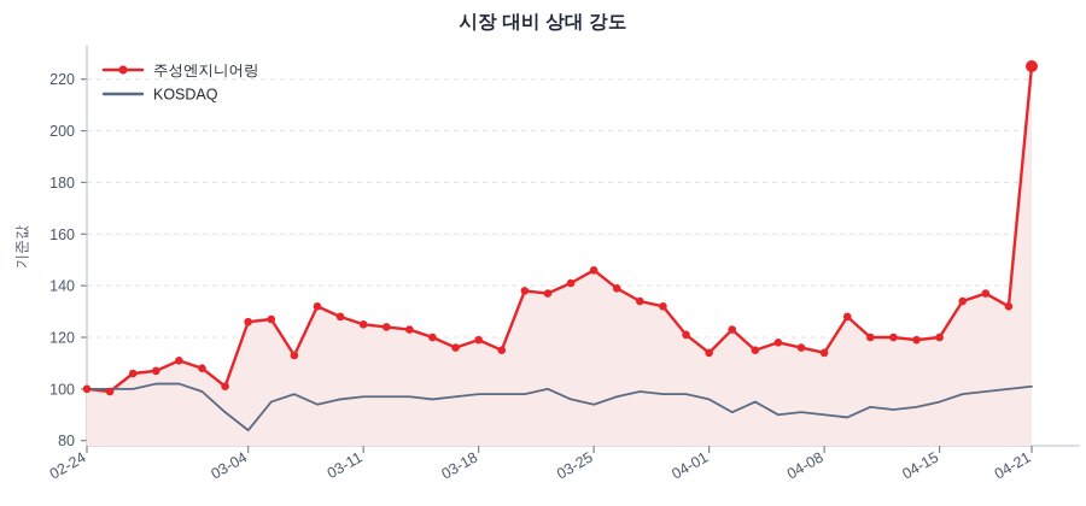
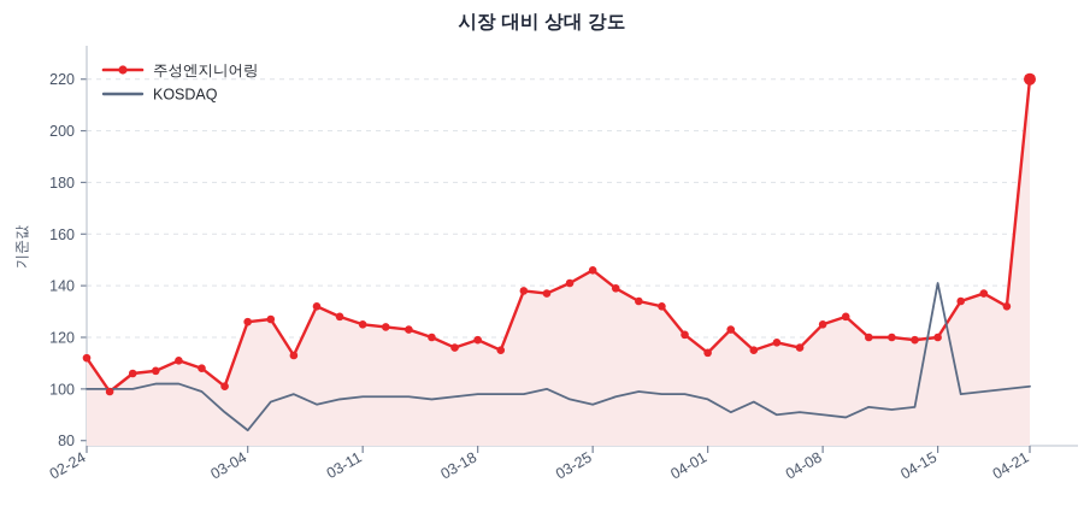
주성엔지니어링/02-24: 100 -> 112
주성엔지니어링/04-08: 114 -> 125
KOSDAQ/04-15: 95 -> 141
주성엔지니어링/04-21: 225 -> 220
